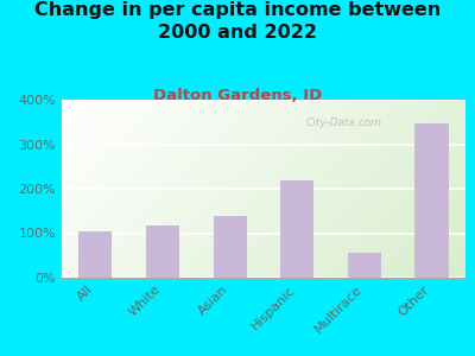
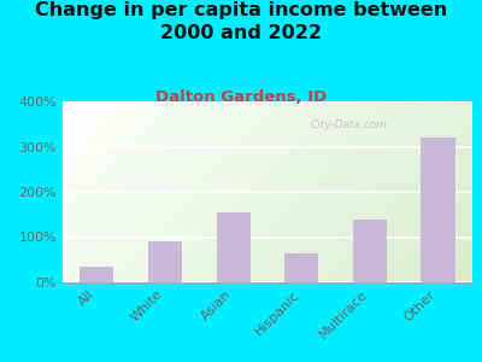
All: 105% -> 35%
White: 118% -> 90%
Asian: 138% -> 155%
Hispanic: 220% -> 65%
Multirace: 55% -> 140%
Other: 348% -> 320%
